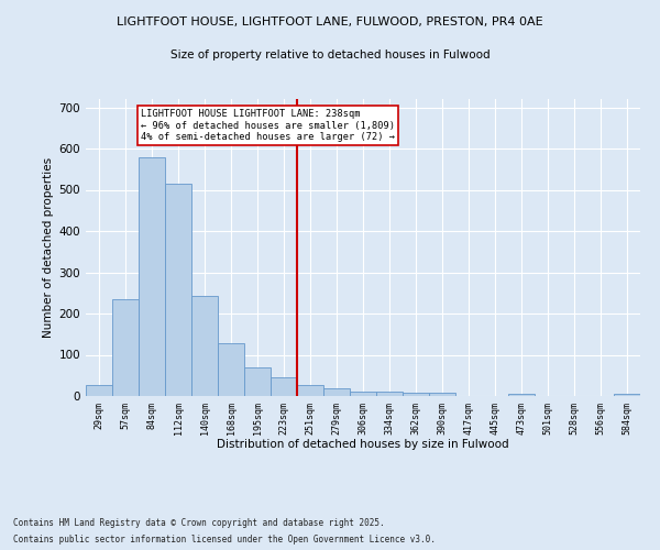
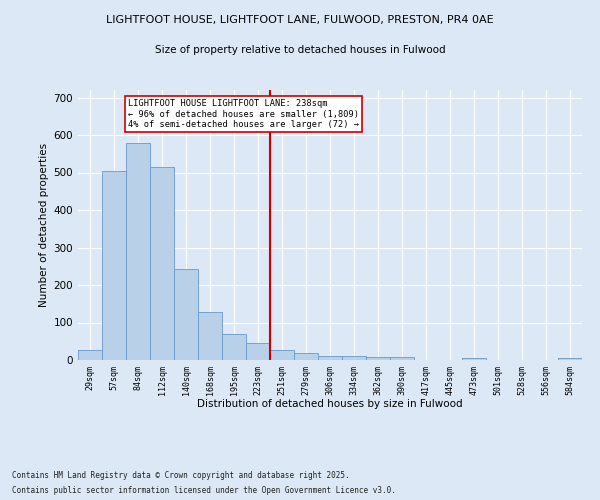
57sqm: 235 -> 505
